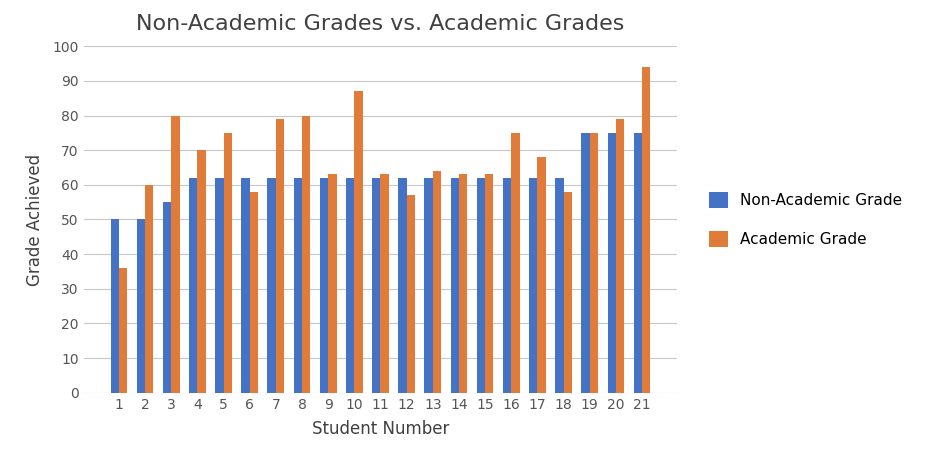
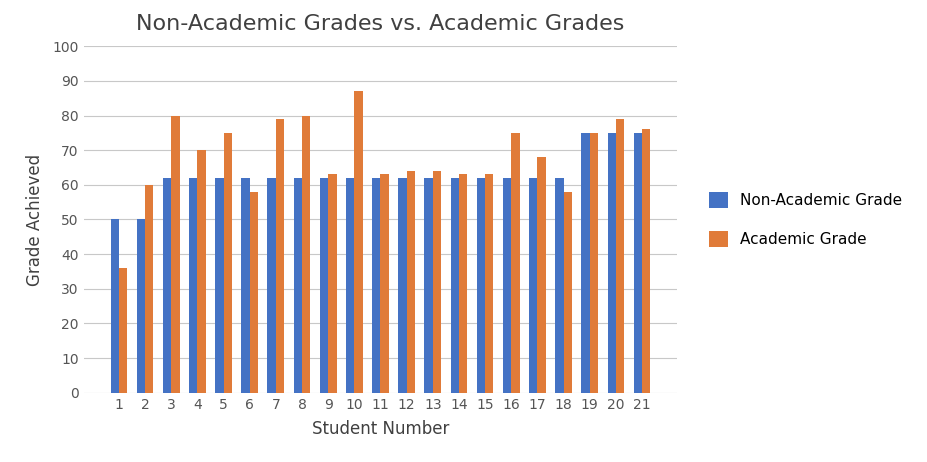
Non-Academic Grade/3: 55 -> 62
Academic Grade/12: 57 -> 64
Academic Grade/21: 94 -> 76
